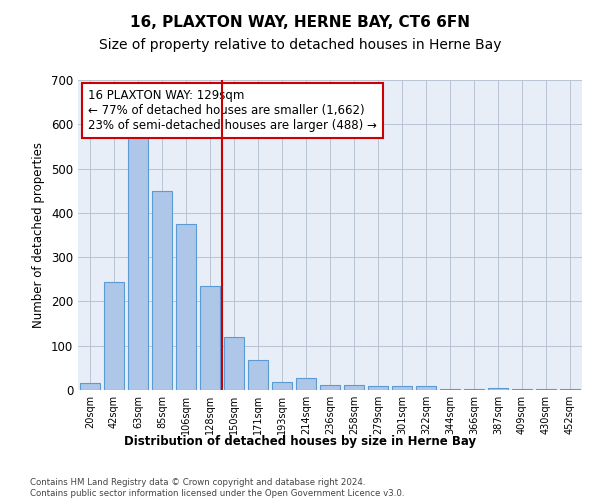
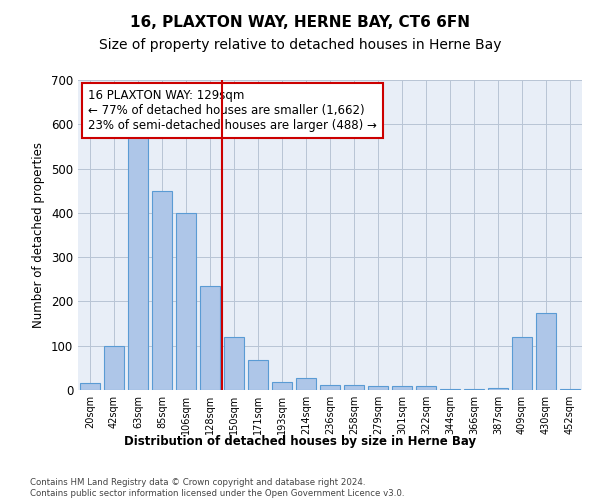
42sqm: 245 -> 100
106sqm: 375 -> 400
409sqm: 3 -> 120
430sqm: 3 -> 175
